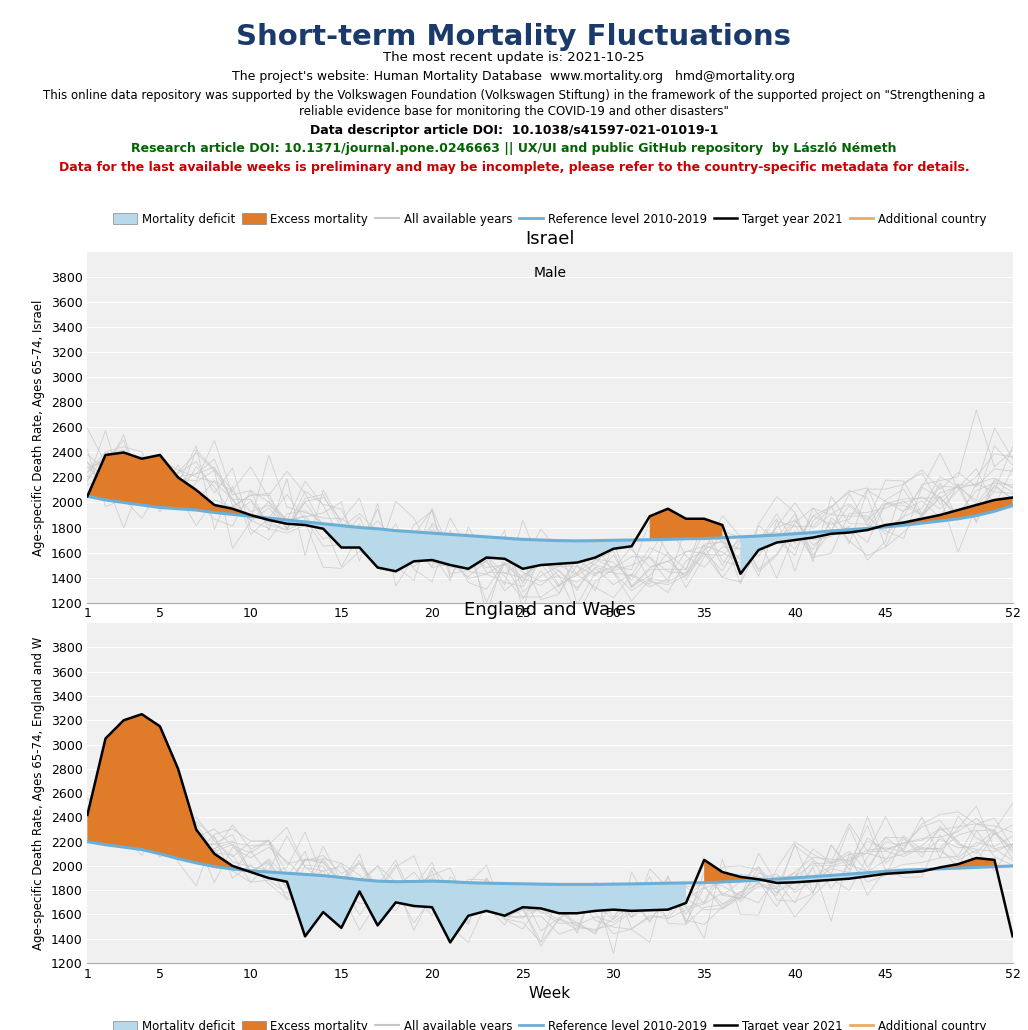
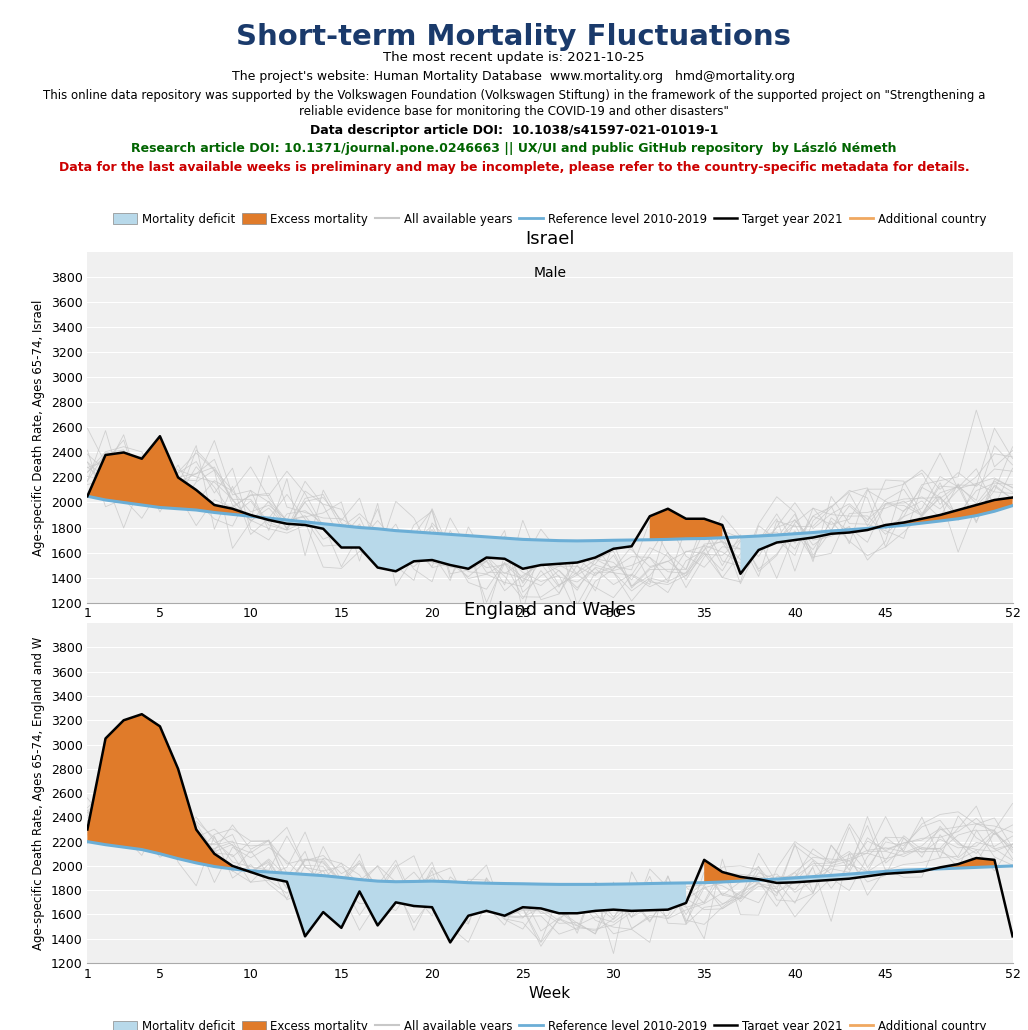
Israel/Target year 2021/5: 2380 -> 2530
England and Wales/Target year 2021/1: 2420 -> 2300
